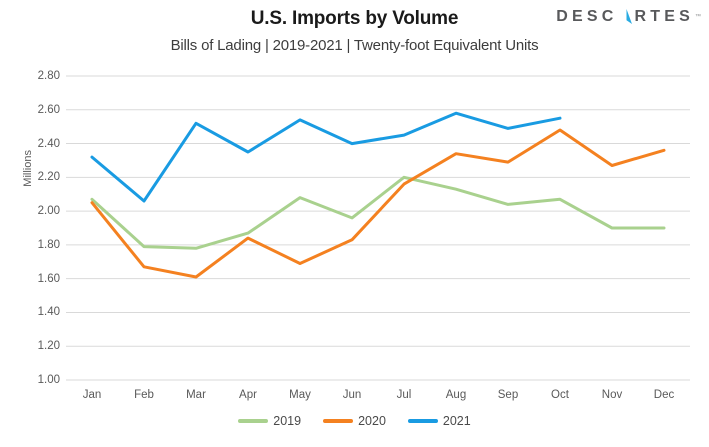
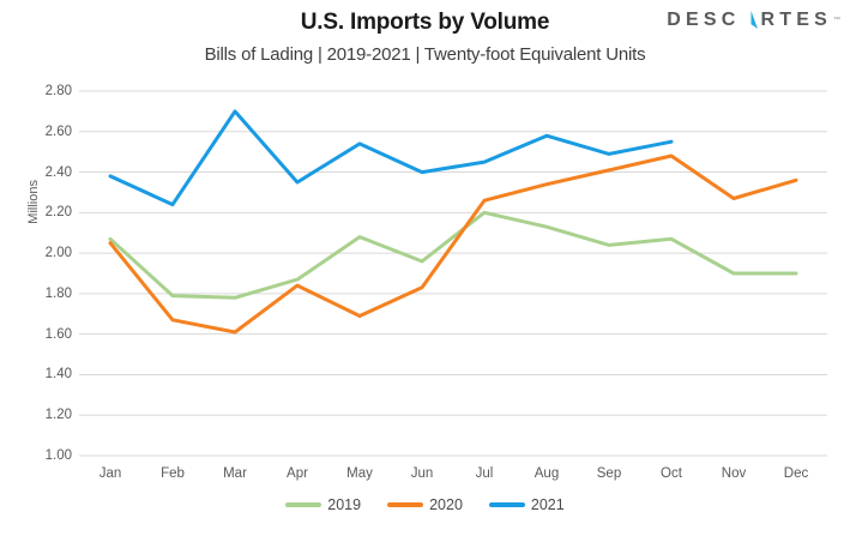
2021/Jan: 2.32 -> 2.38
2021/Feb: 2.06 -> 2.24
2021/Mar: 2.52 -> 2.70
2020/Jul: 2.16 -> 2.26
2020/Sep: 2.29 -> 2.41
